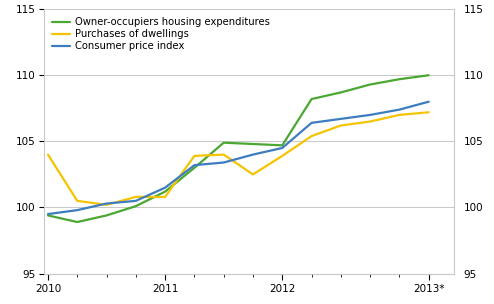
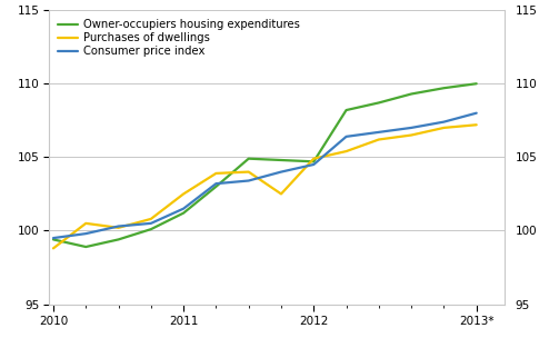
Purchases of dwellings/2010: 104.0 -> 98.8
Purchases of dwellings/2011: 100.8 -> 102.5
Purchases of dwellings/2012: 103.9 -> 104.9
